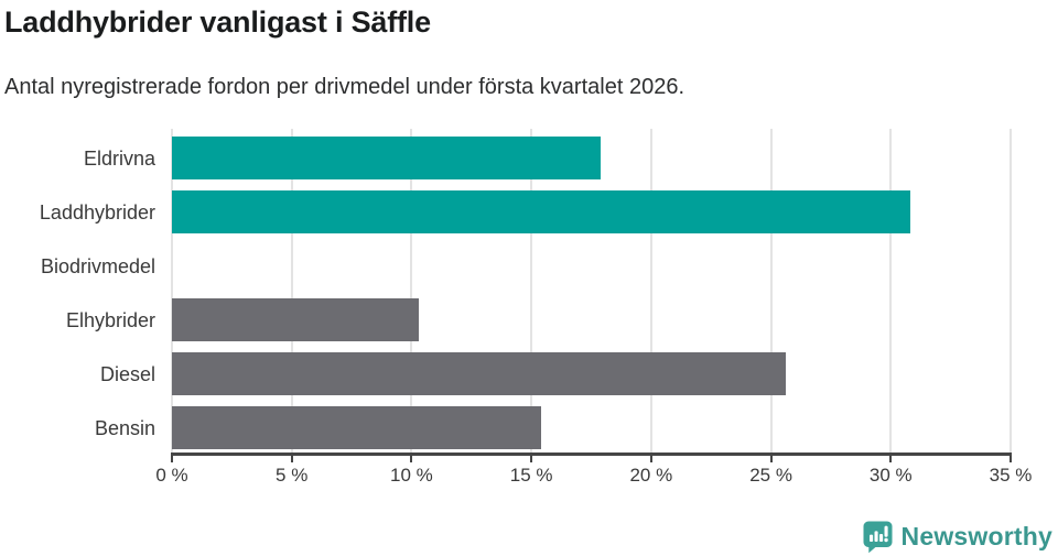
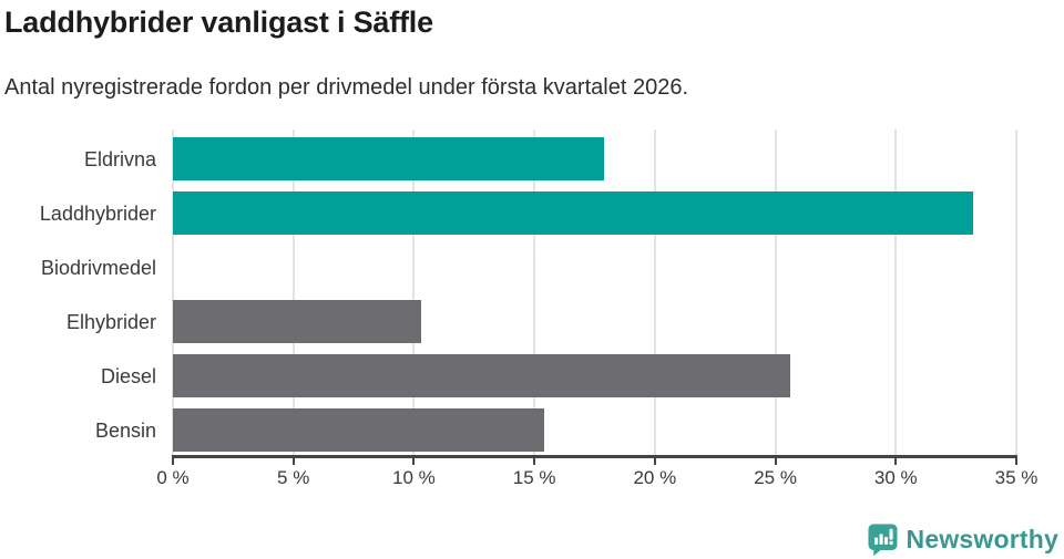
Laddhybrider: 30.8% -> 33.2%
